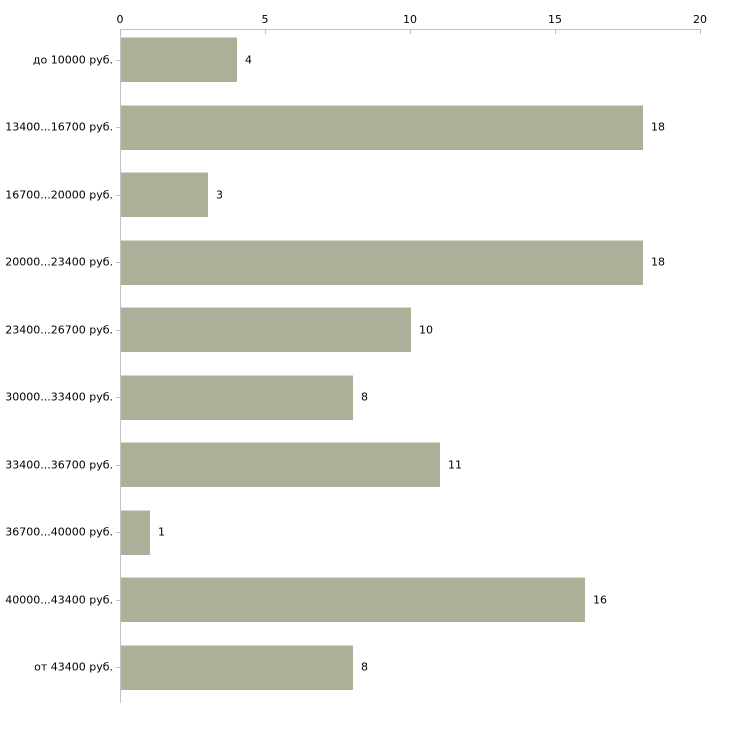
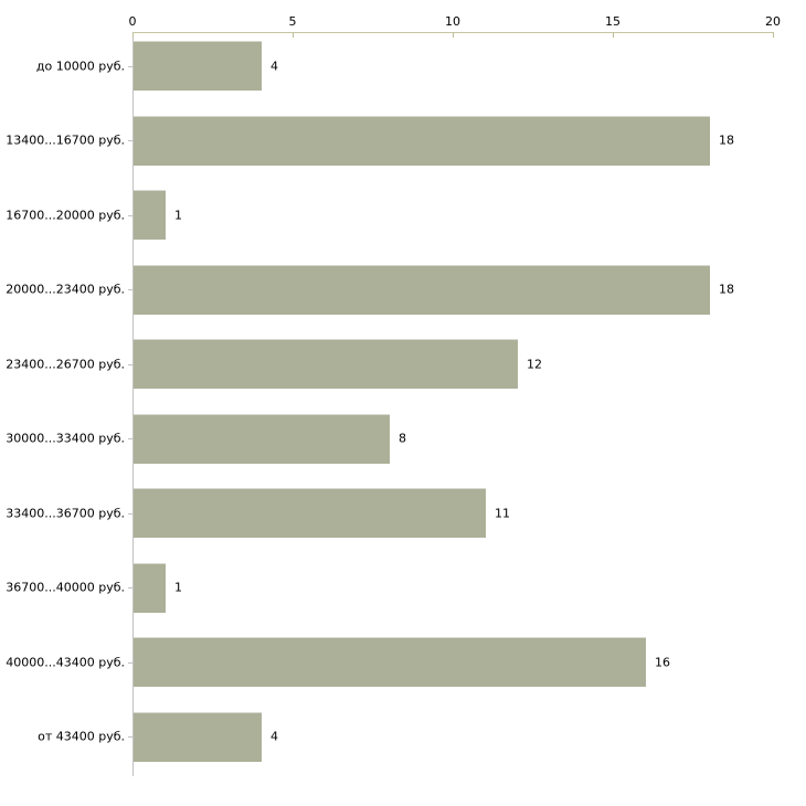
16700...20000 руб.: 3 -> 1
23400...26700 руб.: 10 -> 12
от 43400 руб.: 8 -> 4
